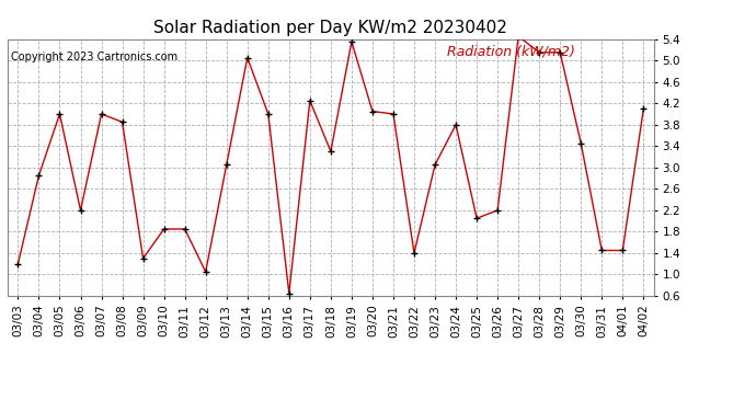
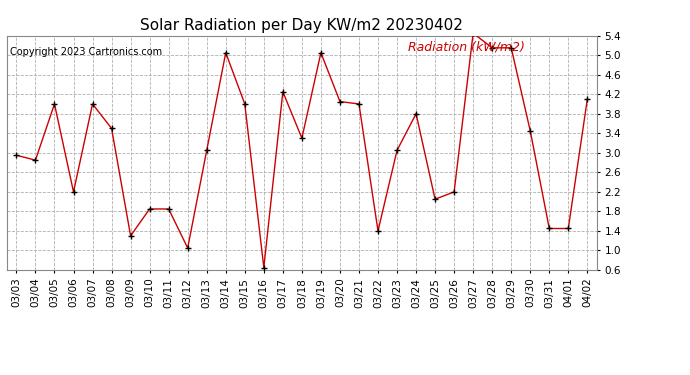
03/03: 1.20 -> 2.95
03/08: 3.85 -> 3.50
03/19: 5.35 -> 5.05
